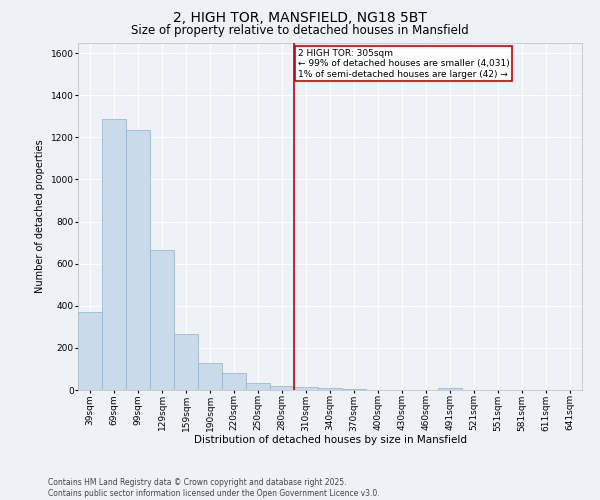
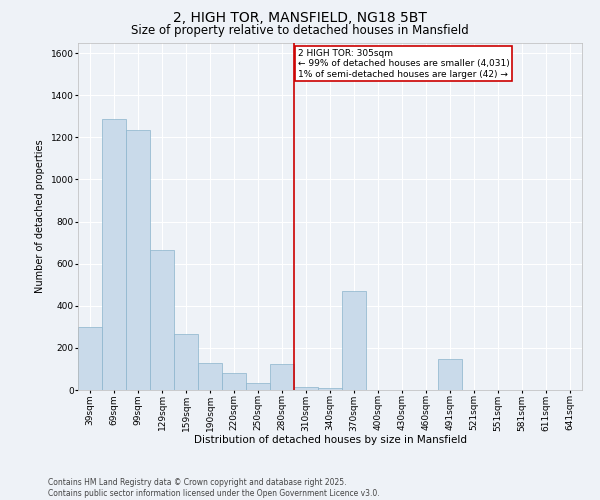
39sqm: 370 -> 300
280sqm: 20 -> 125
370sqm: 5 -> 470
491sqm: 8 -> 145
